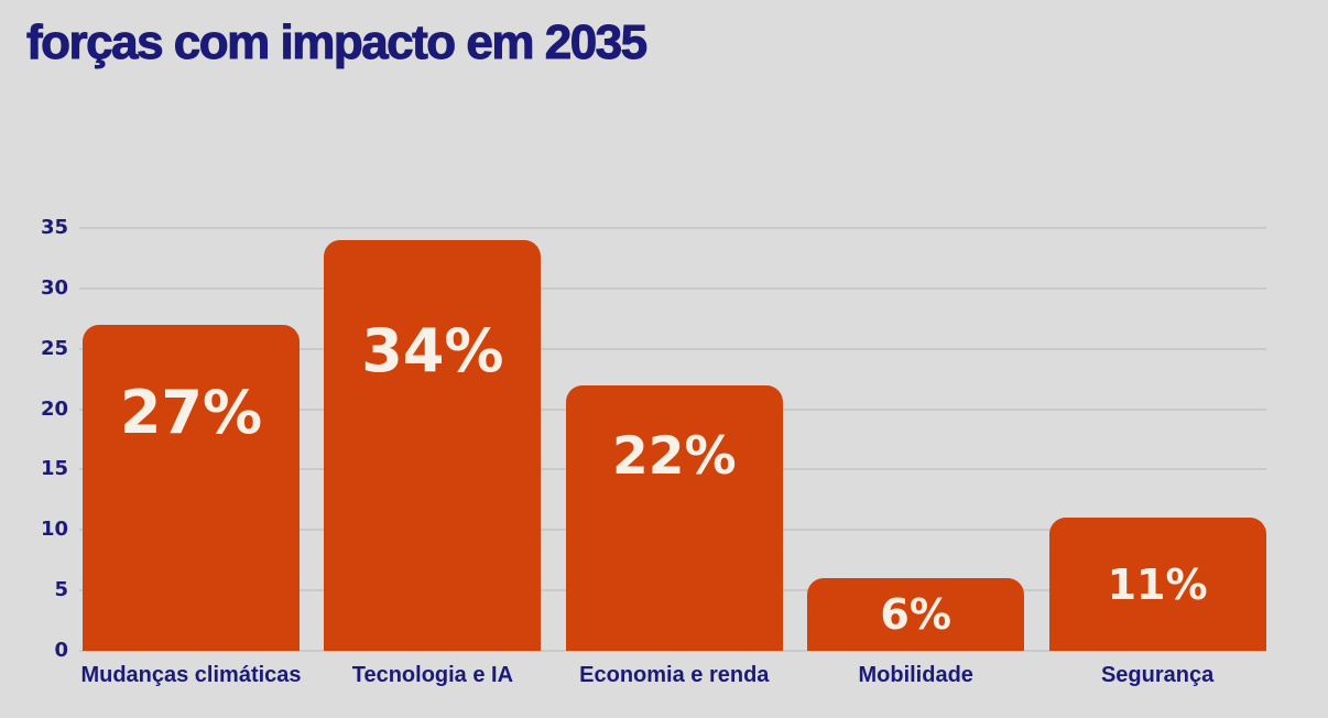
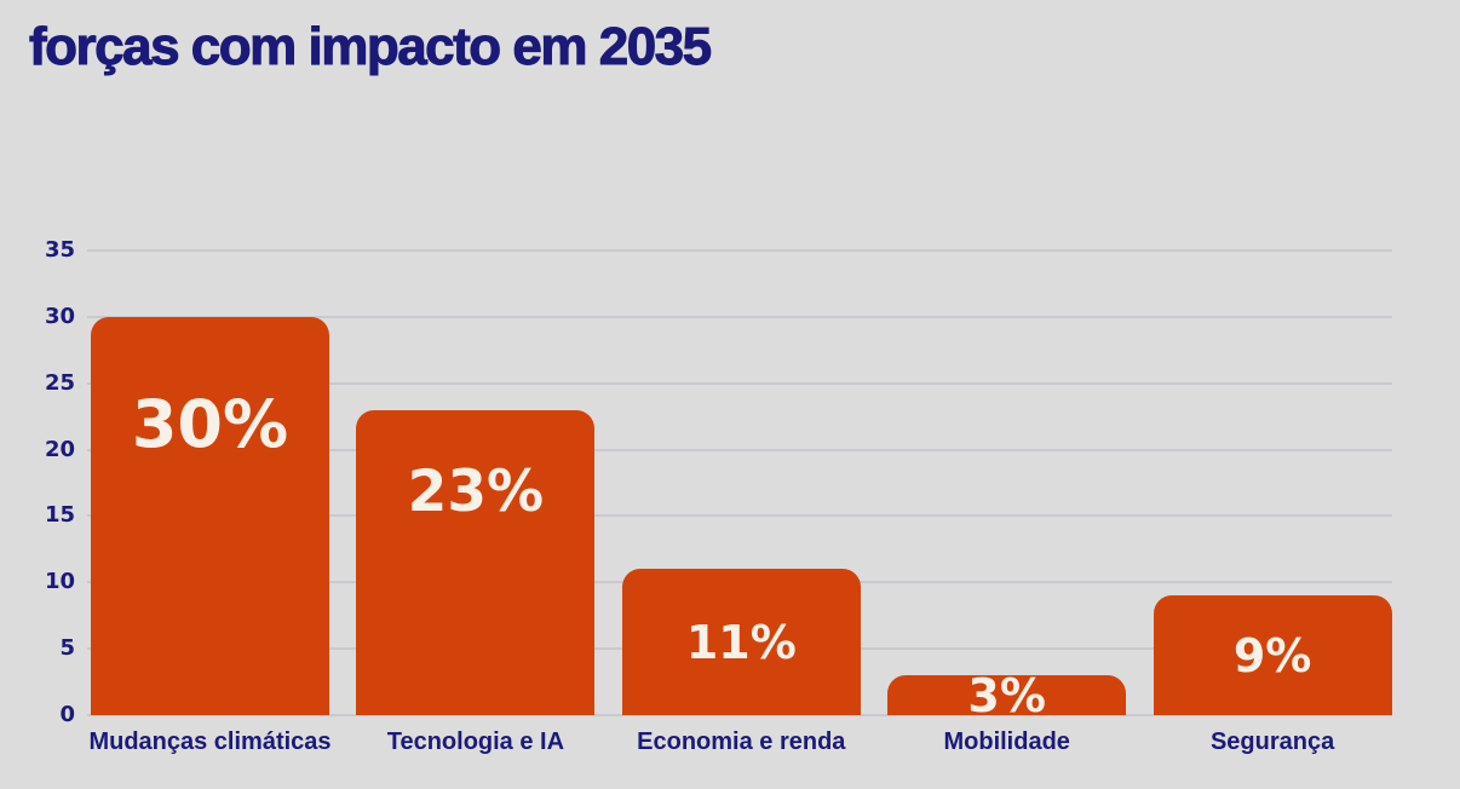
Mudanças climáticas: 27% -> 30%
Tecnologia e IA: 34% -> 23%
Economia e renda: 22% -> 11%
Mobilidade: 6% -> 3%
Segurança: 11% -> 9%
